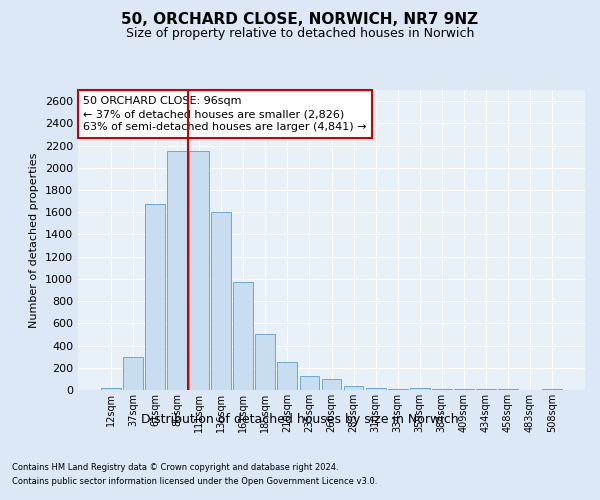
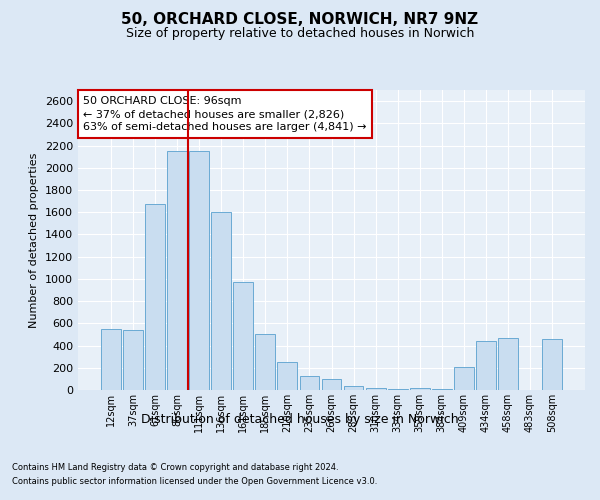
12sqm: 20 -> 550
37sqm: 300 -> 540
409sqm: 0 -> 210
434sqm: 0 -> 440
458sqm: 0 -> 470
508sqm: 10 -> 460
